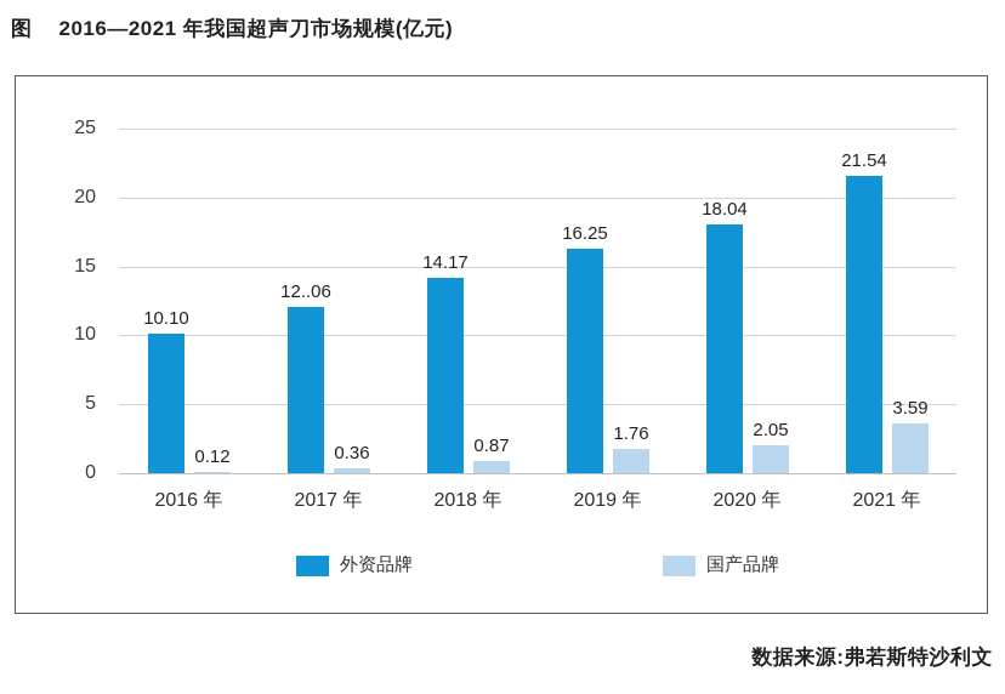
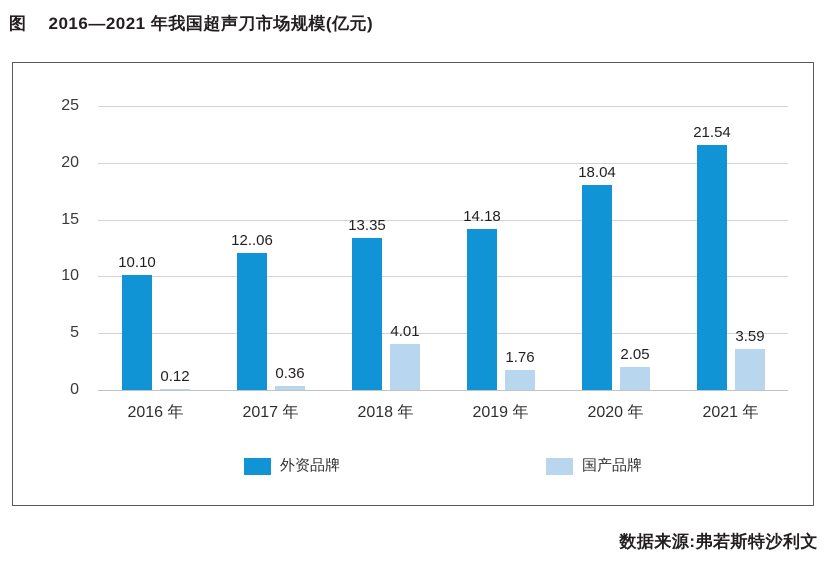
外资品牌/2018 年: 14.17 -> 13.35
国产品牌/2018 年: 0.87 -> 4.01
外资品牌/2019 年: 16.25 -> 14.18
